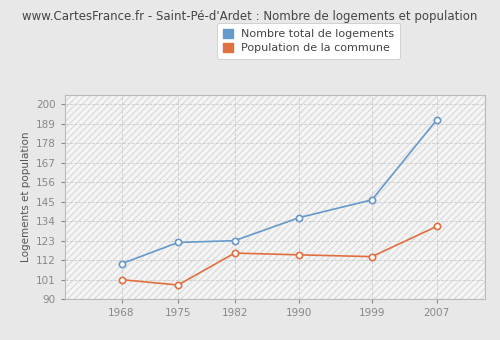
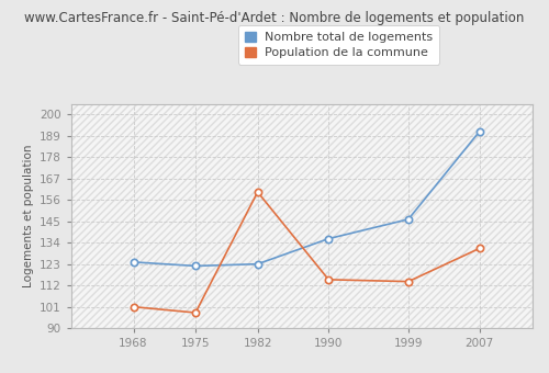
Nombre total de logements/1968: 110 -> 124
Population de la commune/1982: 116 -> 160
